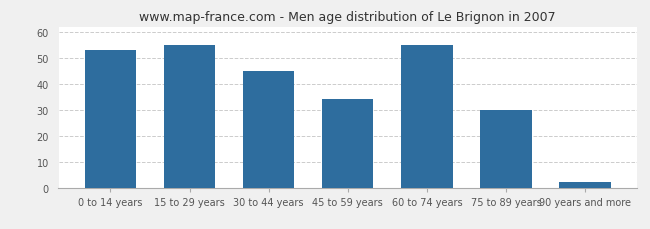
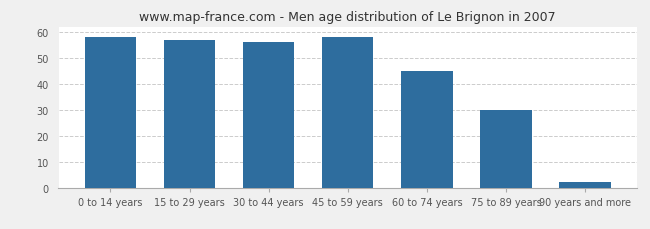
0 to 14 years: 53 -> 58
15 to 29 years: 55 -> 57
30 to 44 years: 45 -> 56
45 to 59 years: 34 -> 58
60 to 74 years: 55 -> 45
